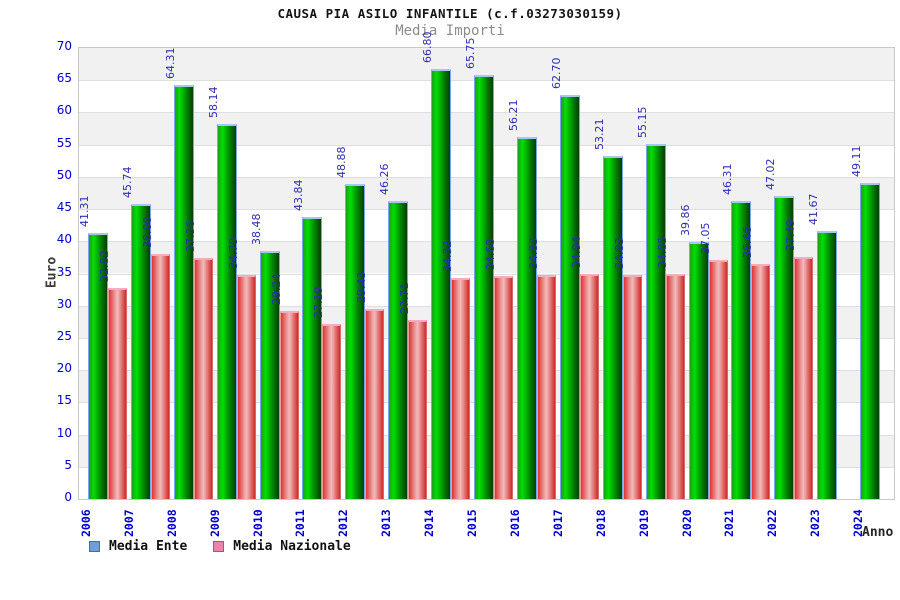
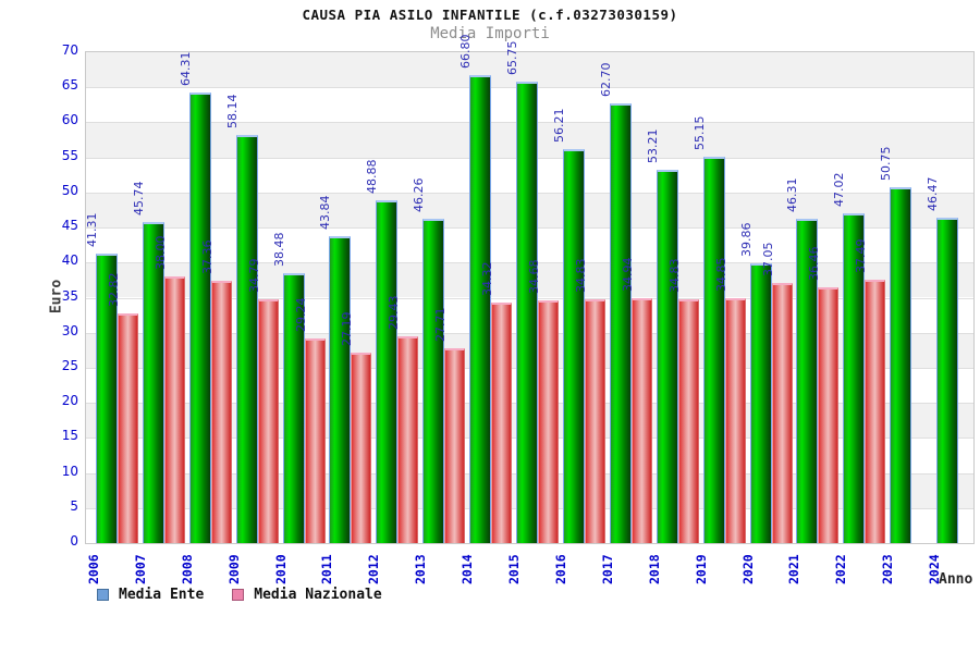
Media Ente/2023: 41.67 -> 50.75
Media Ente/2024: 49.11 -> 46.47
